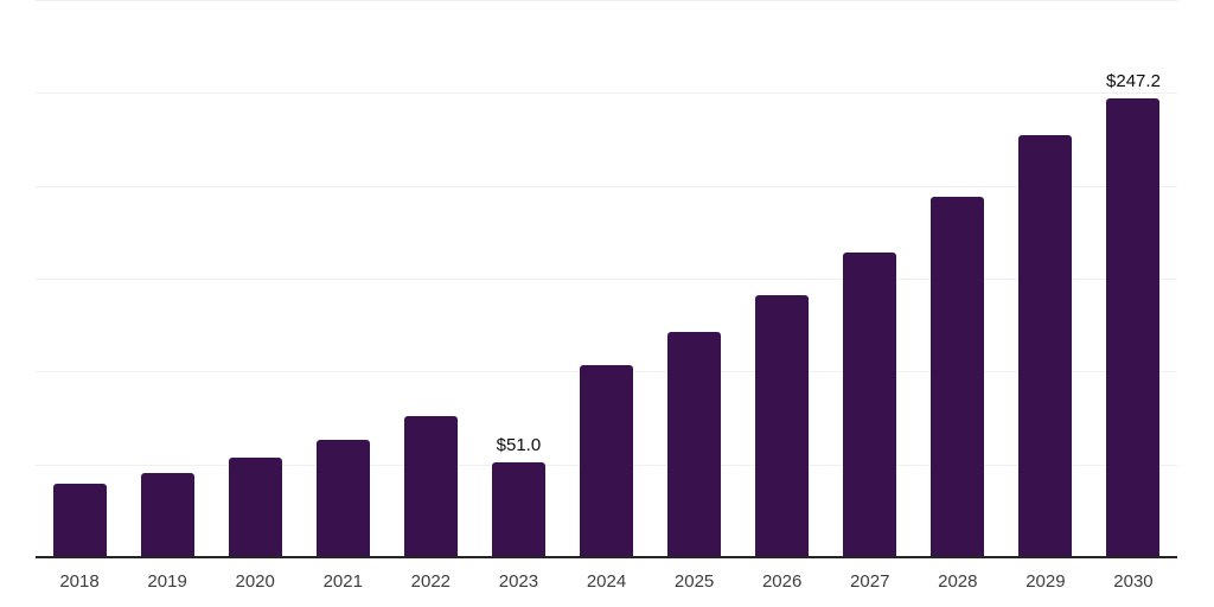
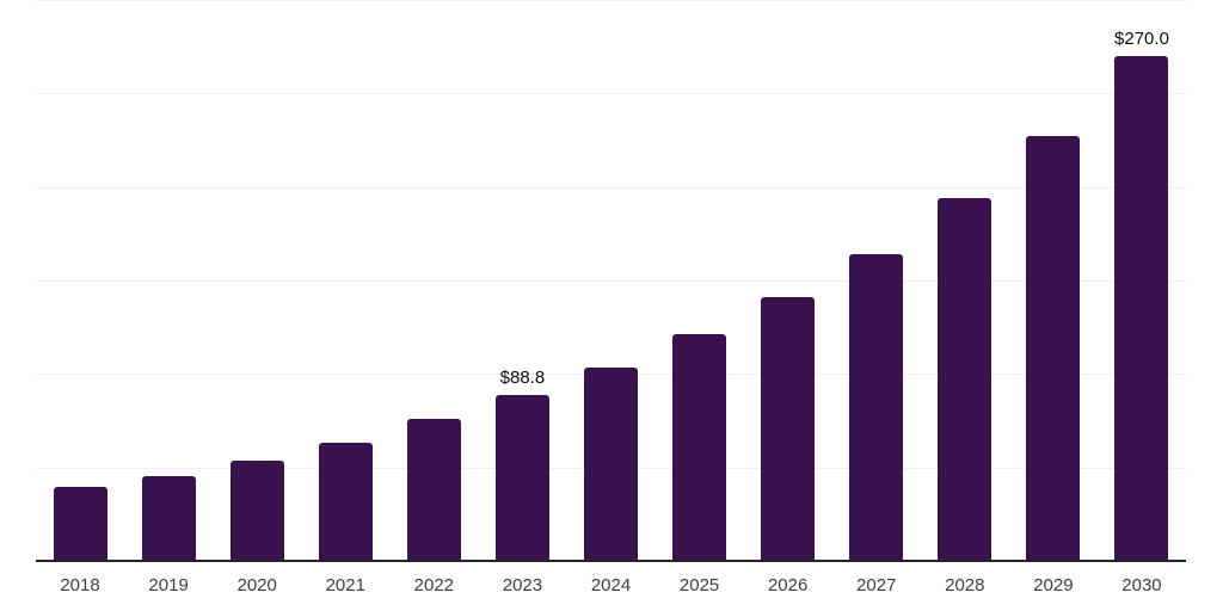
2023: $51.0 -> $88.8
2030: $247.2 -> $270.0
